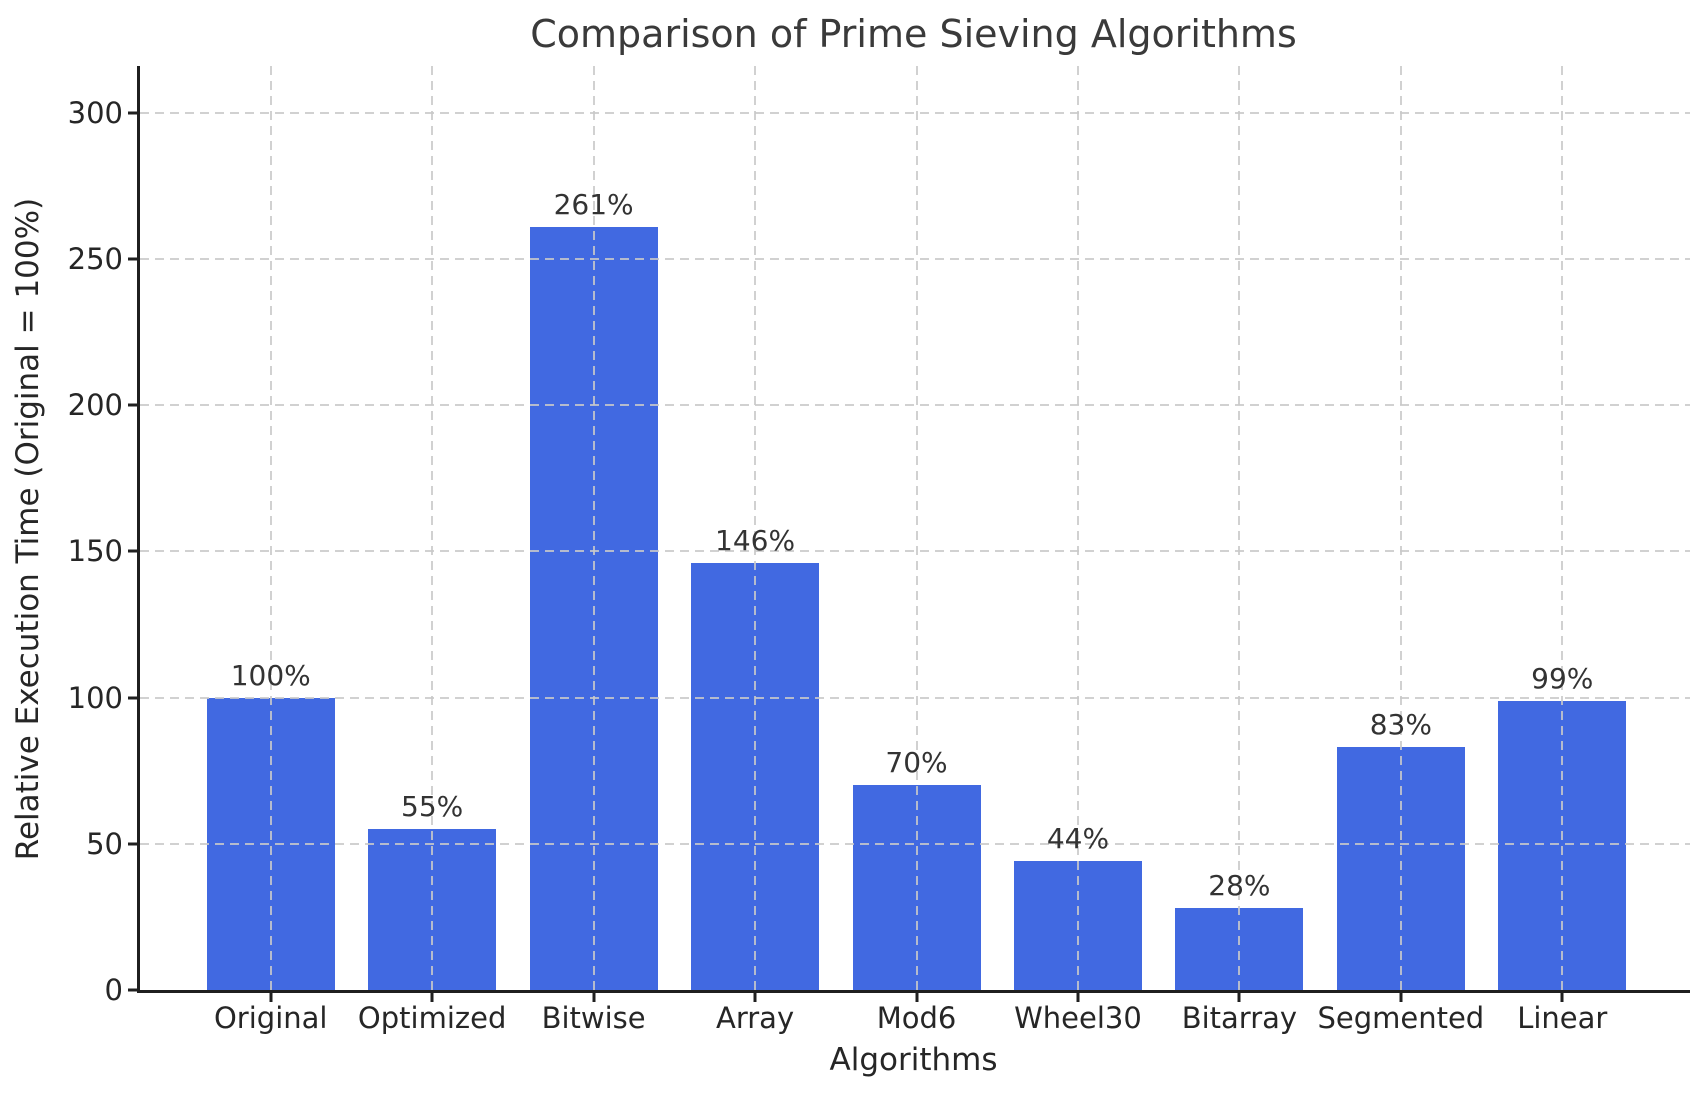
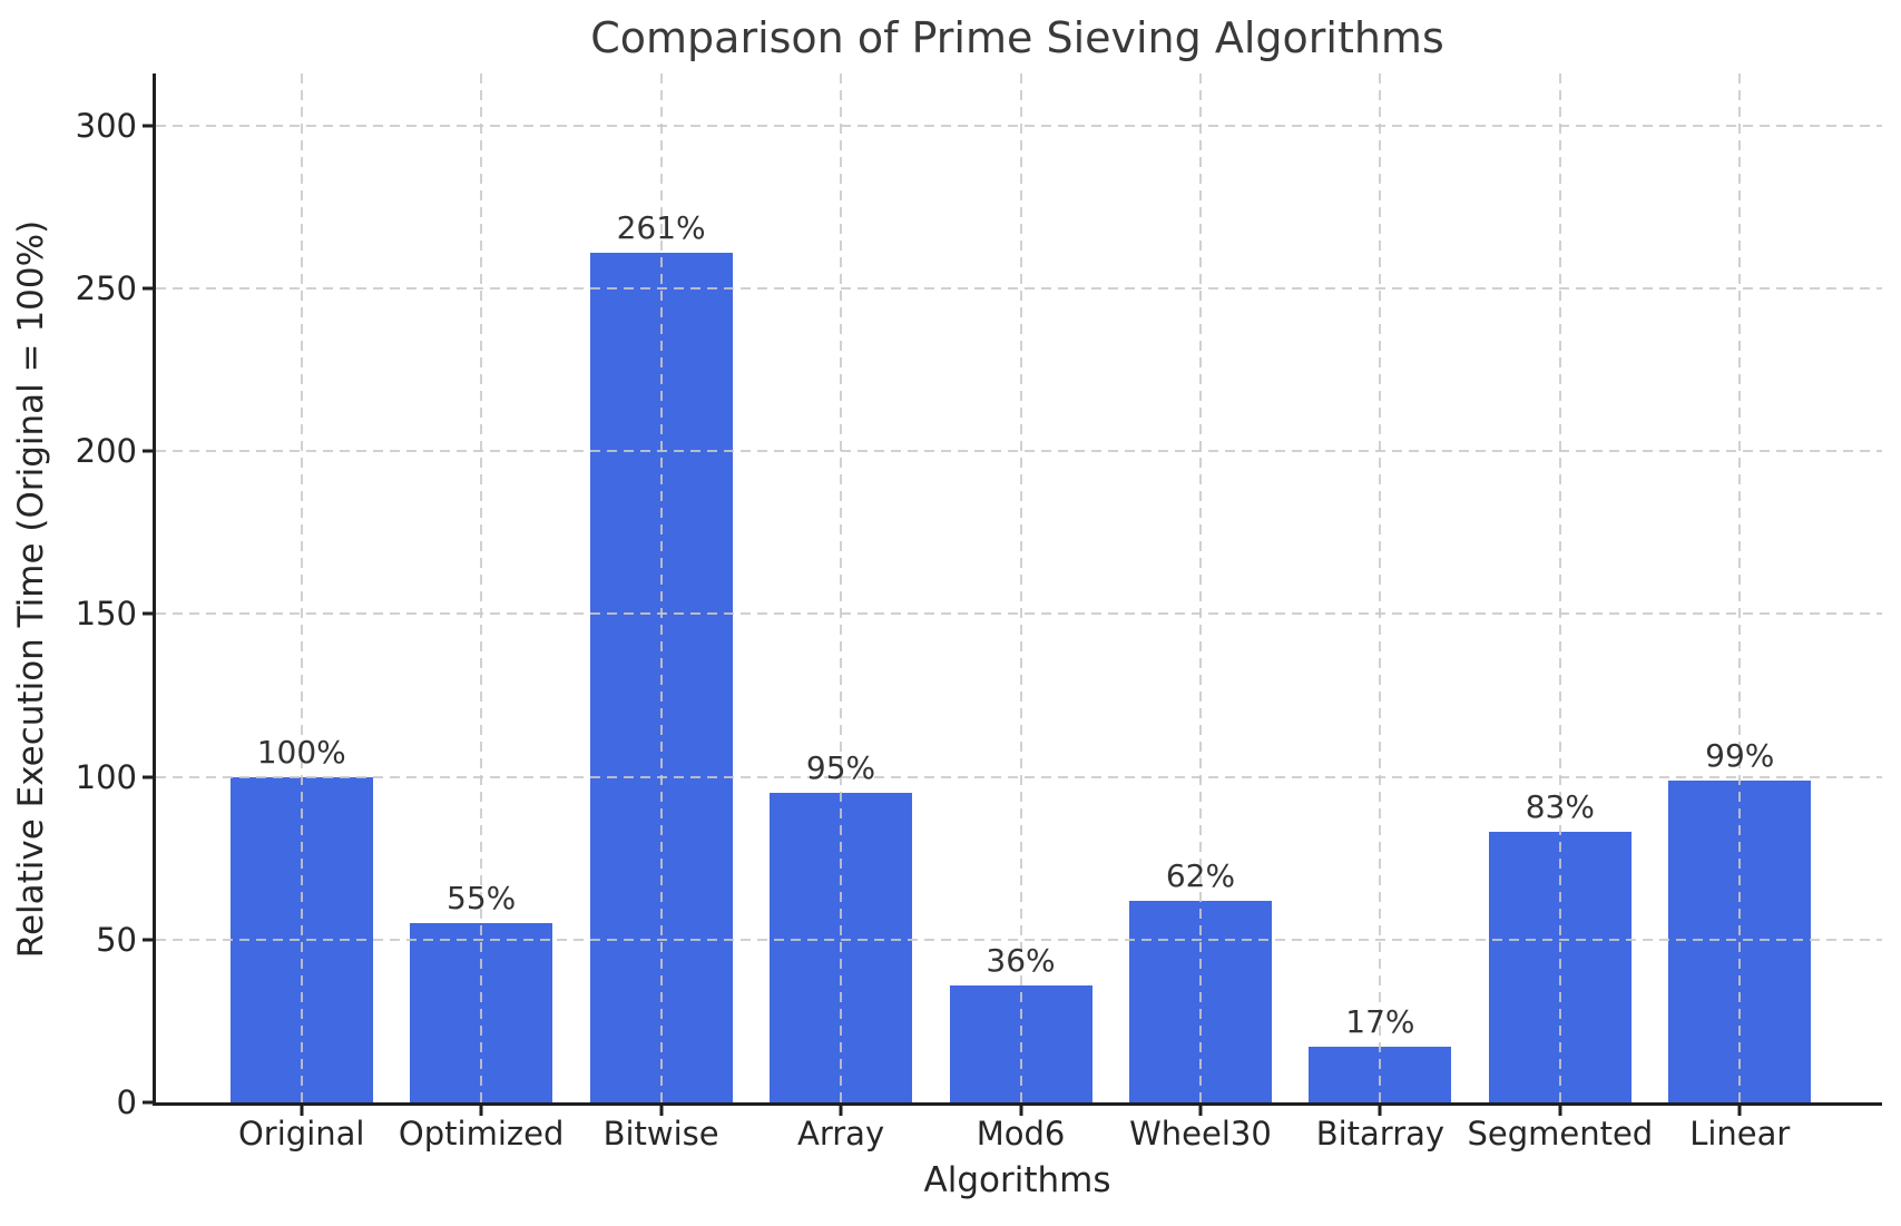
Array: 146% -> 95%
Mod6: 70% -> 36%
Wheel30: 44% -> 62%
Bitarray: 28% -> 17%
